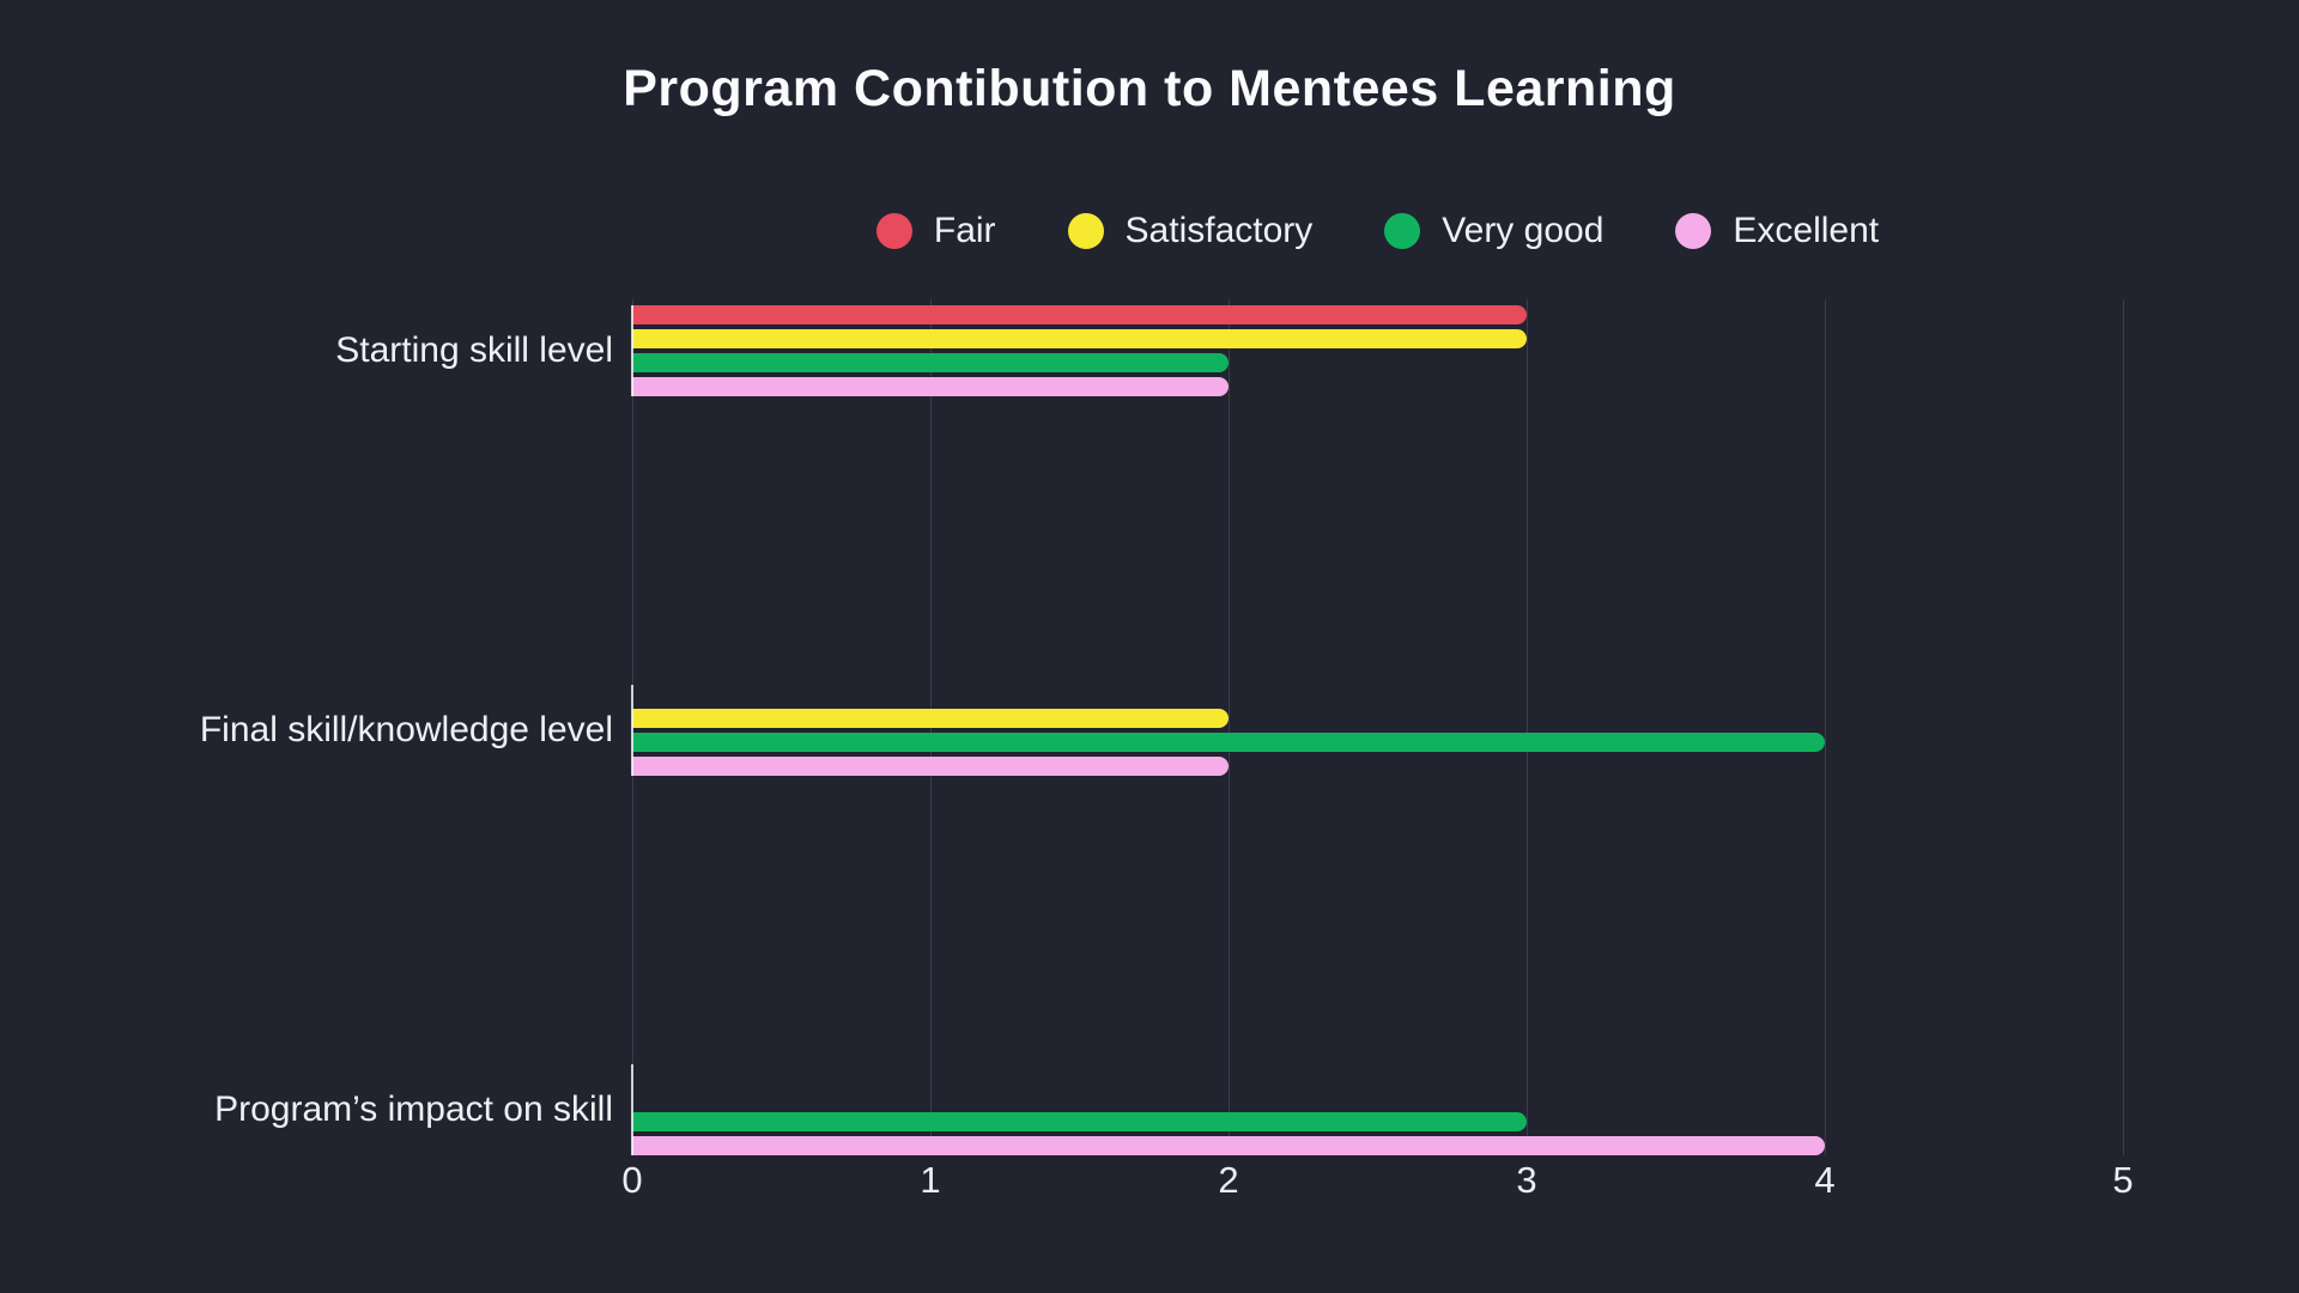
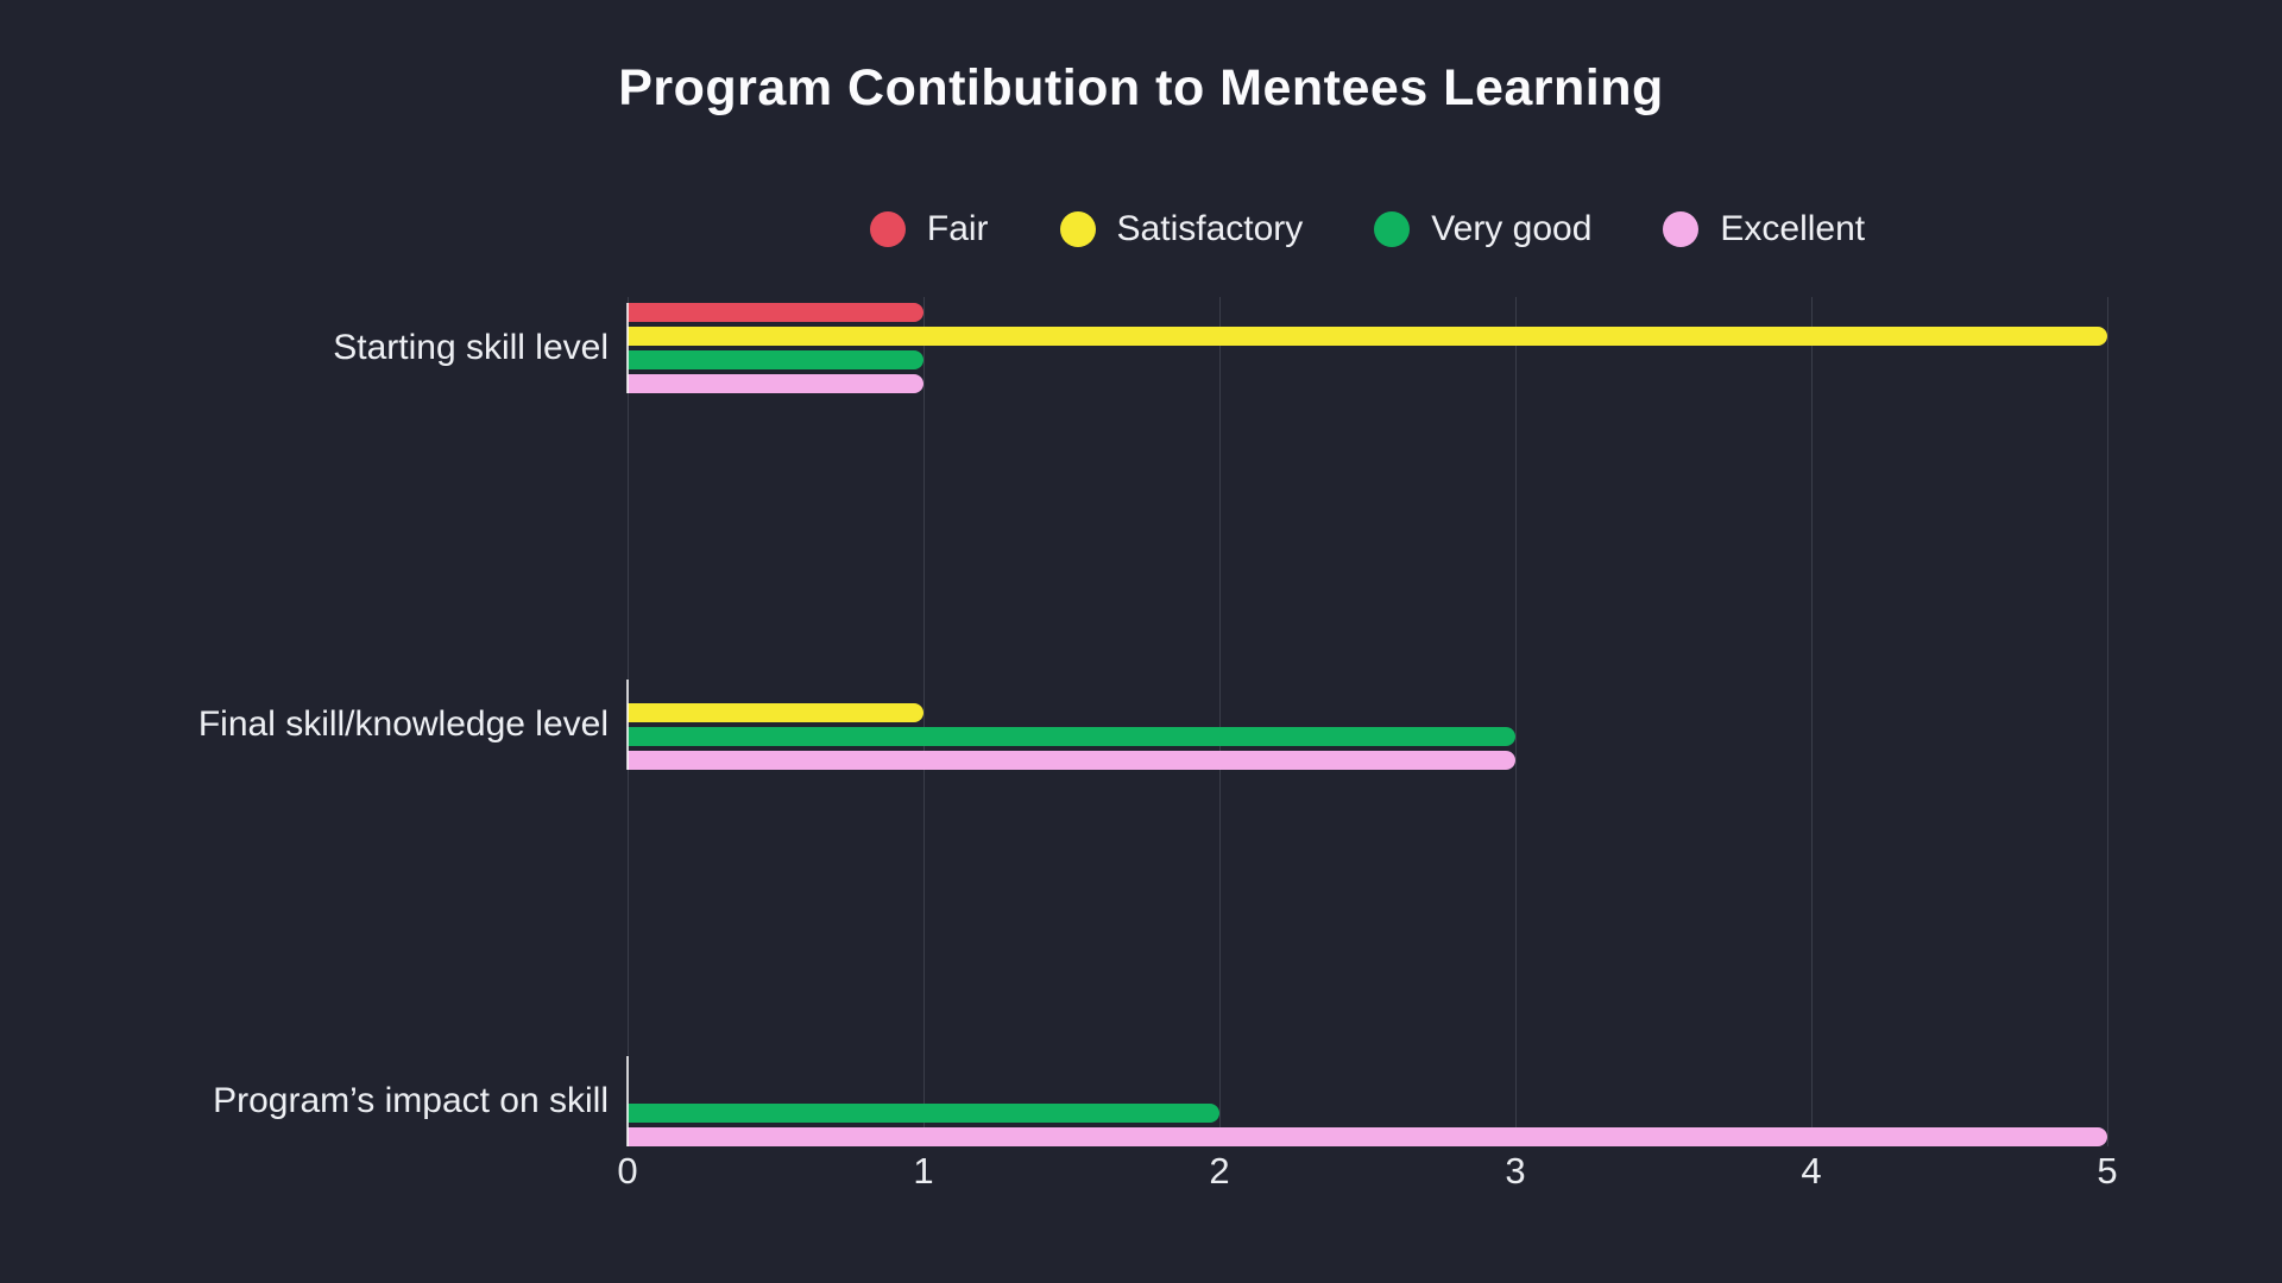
Fair/Starting skill level: 3 -> 1
Satisfactory/Starting skill level: 3 -> 5
Very good/Starting skill level: 2 -> 1
Excellent/Starting skill level: 2 -> 1
Satisfactory/Final skill/knowledge level: 2 -> 1
Very good/Final skill/knowledge level: 4 -> 3
Excellent/Final skill/knowledge level: 2 -> 3
Very good/Program’s impact on skill: 3 -> 2
Excellent/Program’s impact on skill: 4 -> 5
